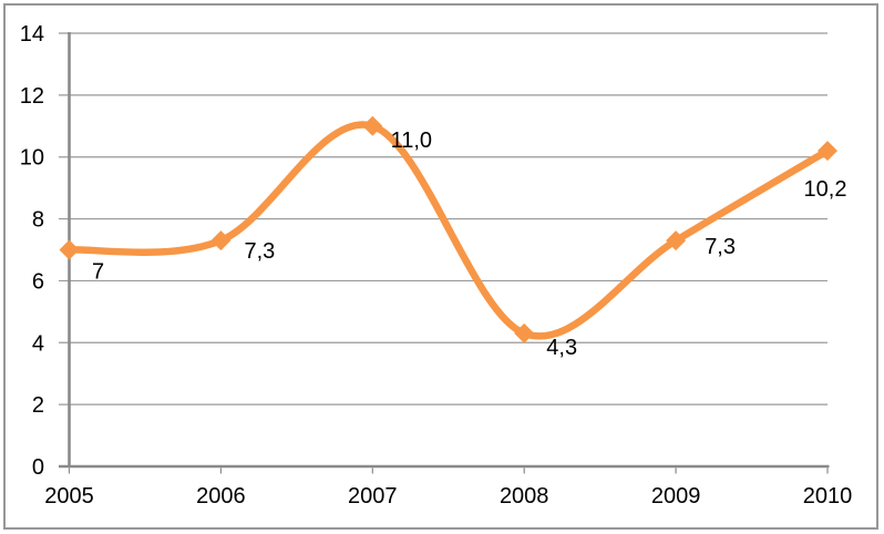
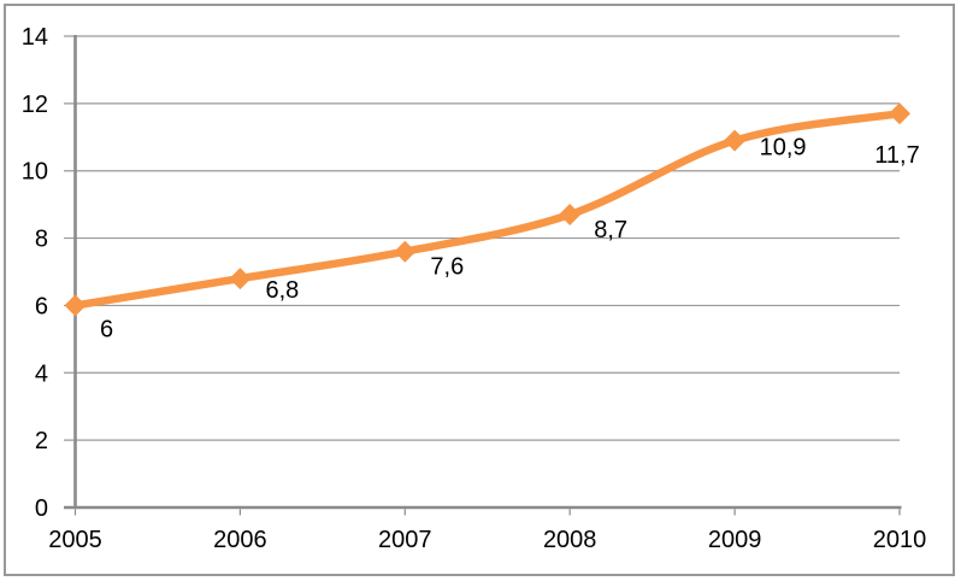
2005: 7 -> 6
2006: 7,3 -> 6,8
2007: 11,0 -> 7,6
2008: 4,3 -> 8,7
2009: 7,3 -> 10,9
2010: 10,2 -> 11,7
